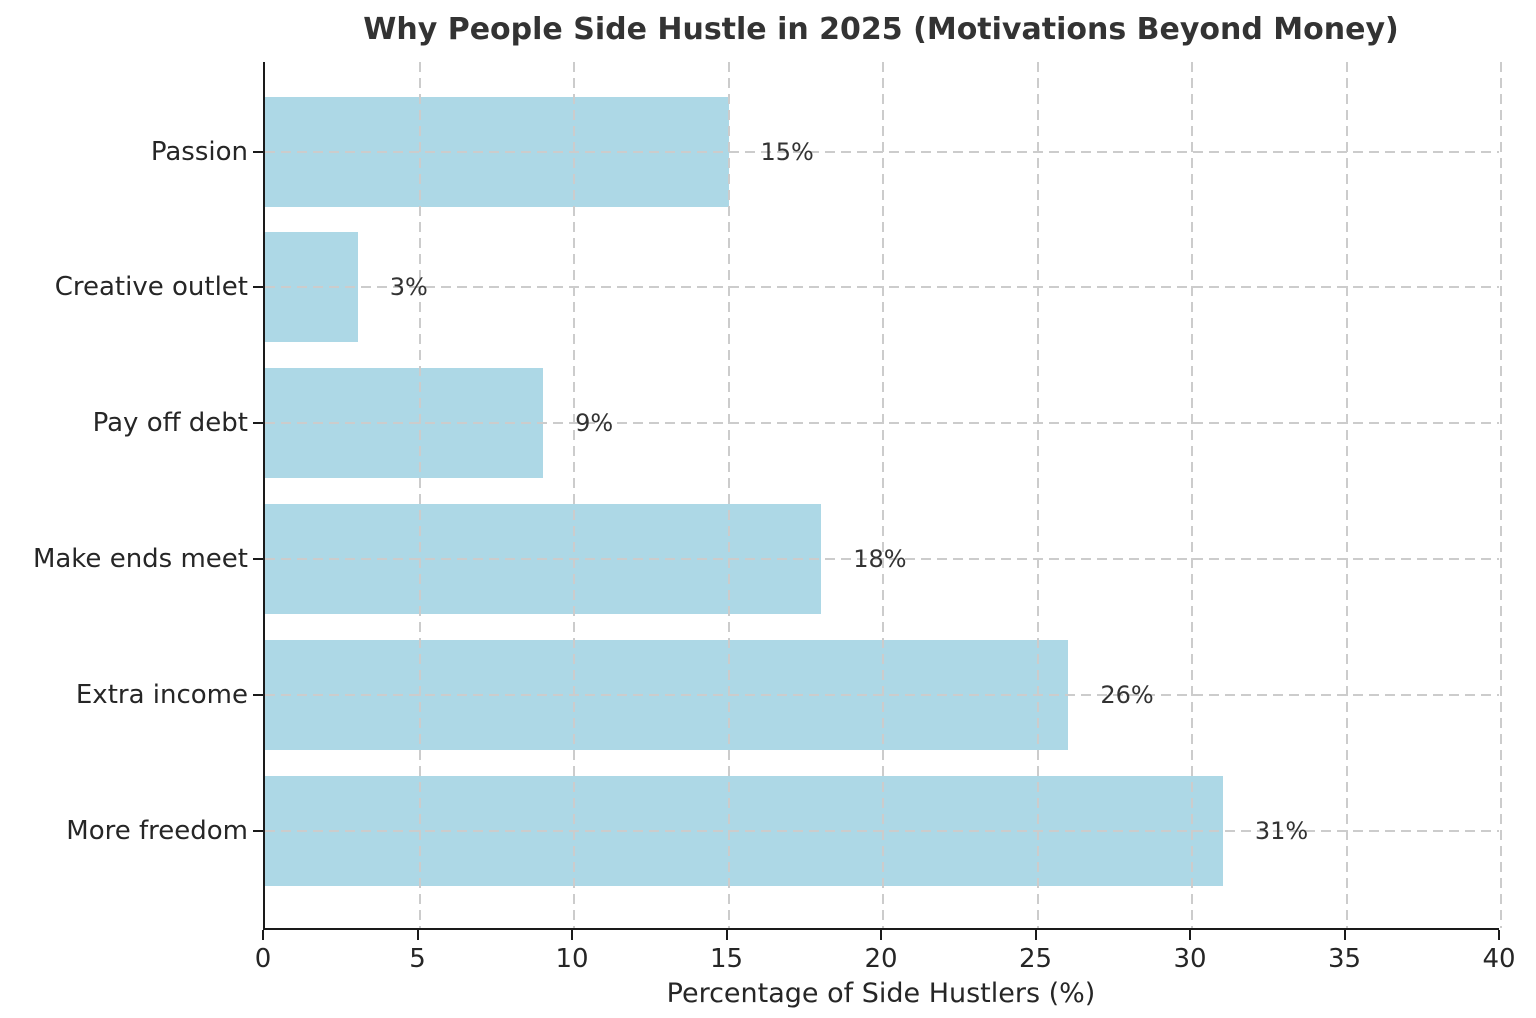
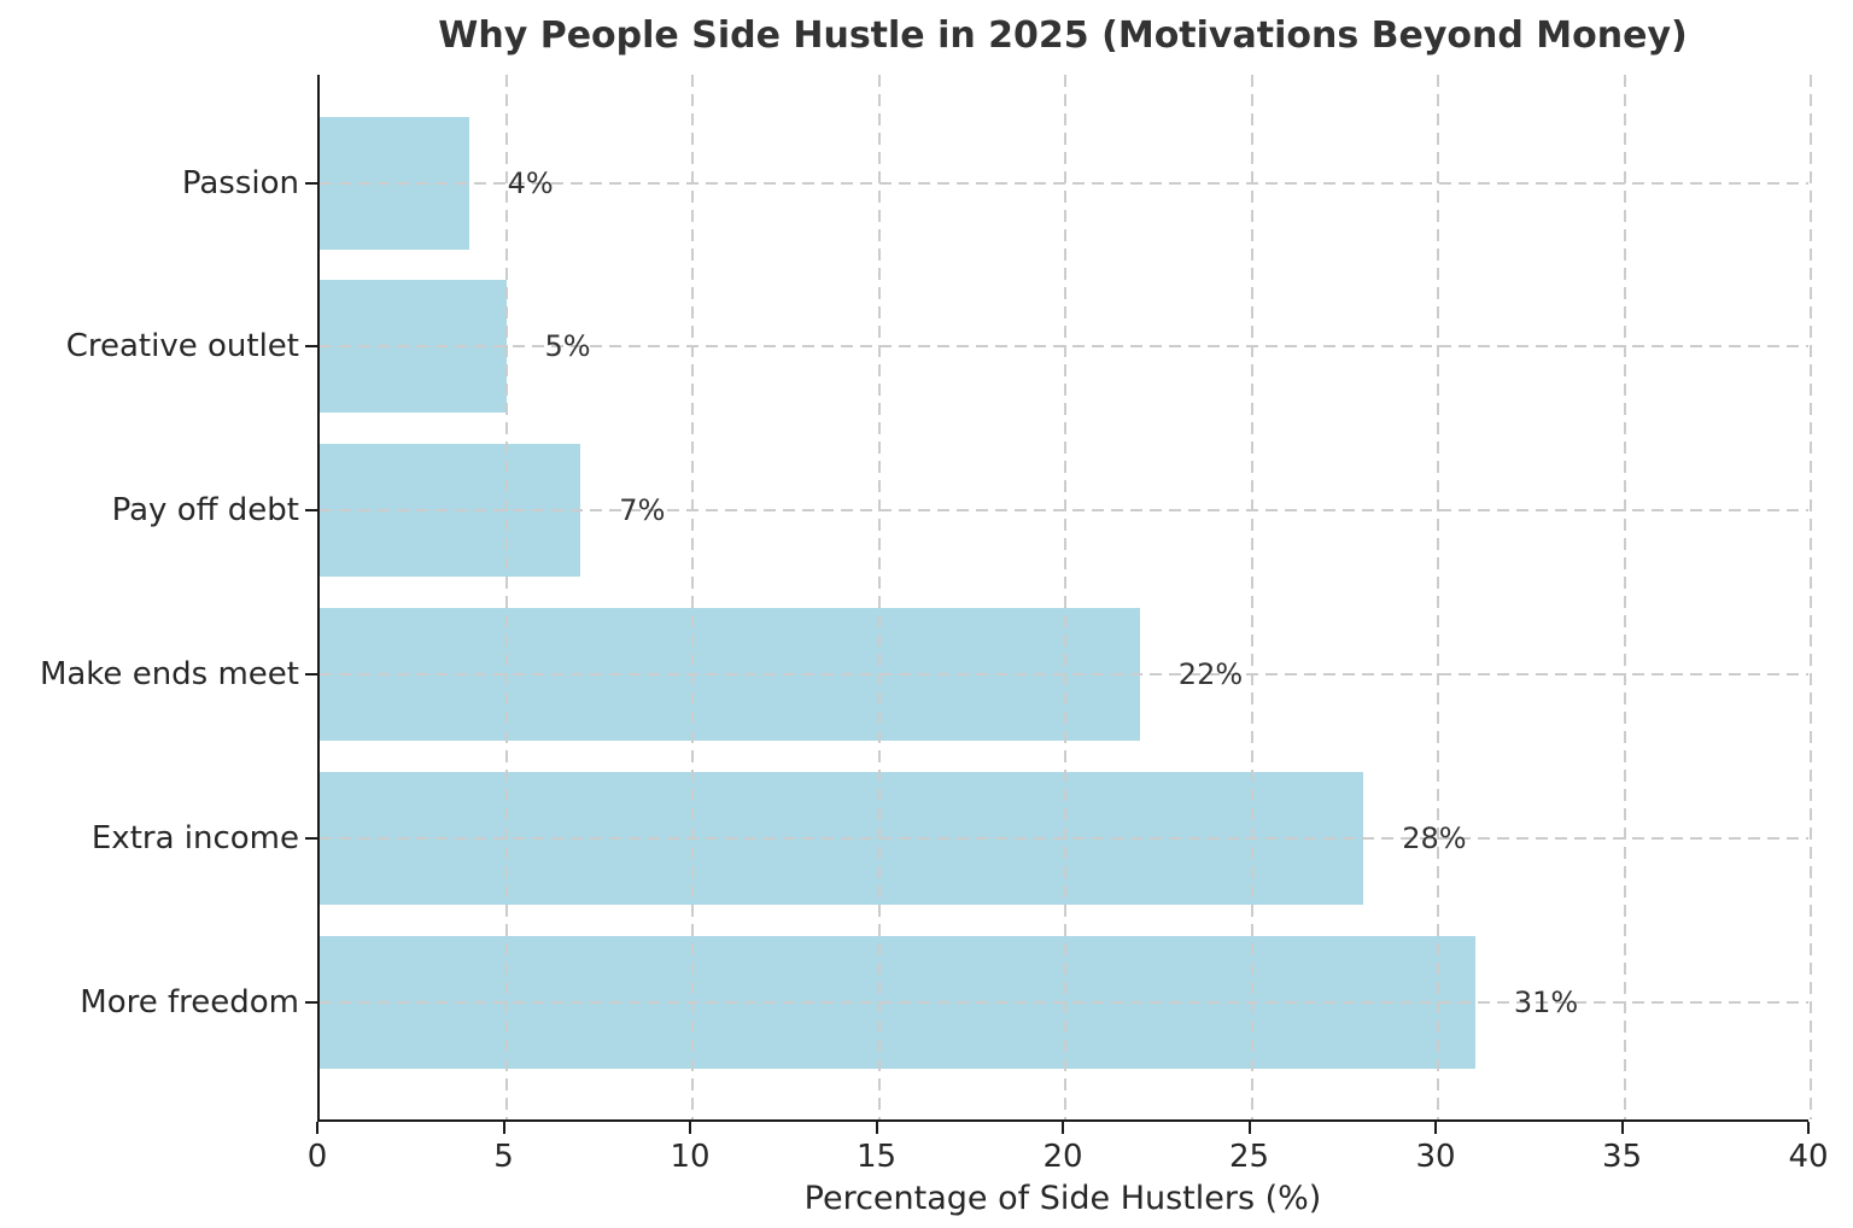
Passion: 15% -> 4%
Creative outlet: 3% -> 5%
Pay off debt: 9% -> 7%
Make ends meet: 18% -> 22%
Extra income: 26% -> 28%
